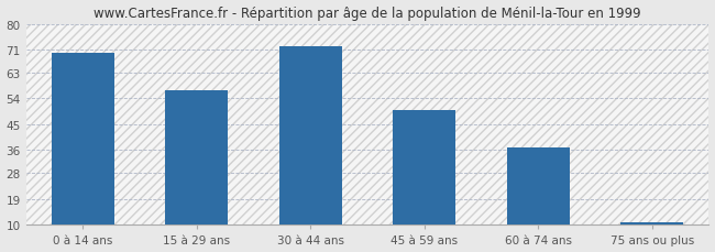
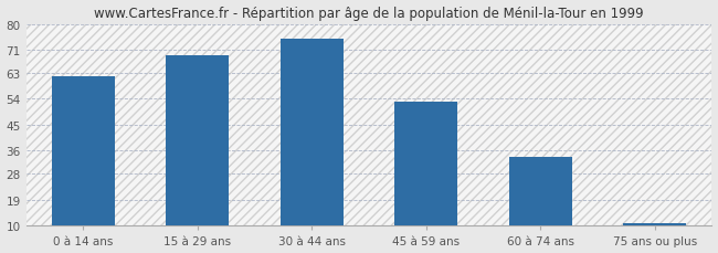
0 à 14 ans: 70 -> 62
15 à 29 ans: 57 -> 69
30 à 44 ans: 72 -> 75
45 à 59 ans: 50 -> 53
60 à 74 ans: 37 -> 34
